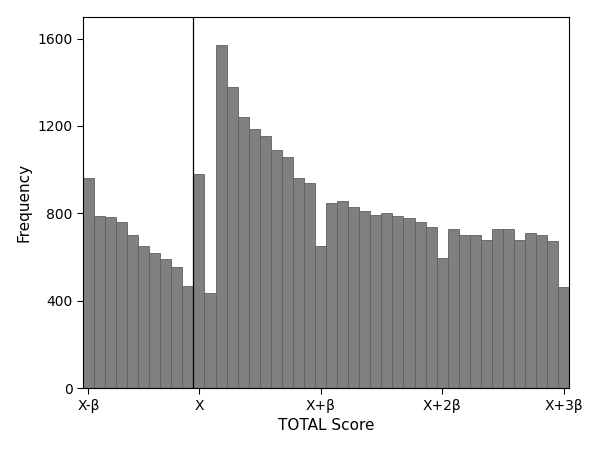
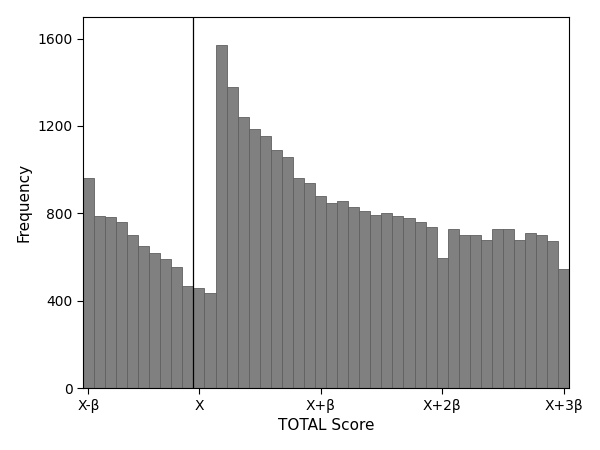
X: 980 -> 460
X+β: 650 -> 880
X+3β: 465 -> 545
